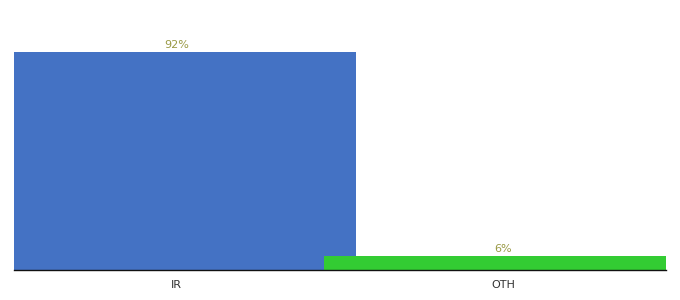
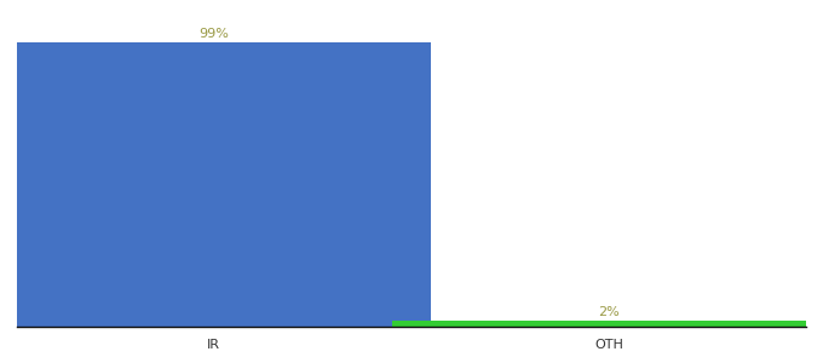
IR: 92% -> 99%
OTH: 6% -> 2%
